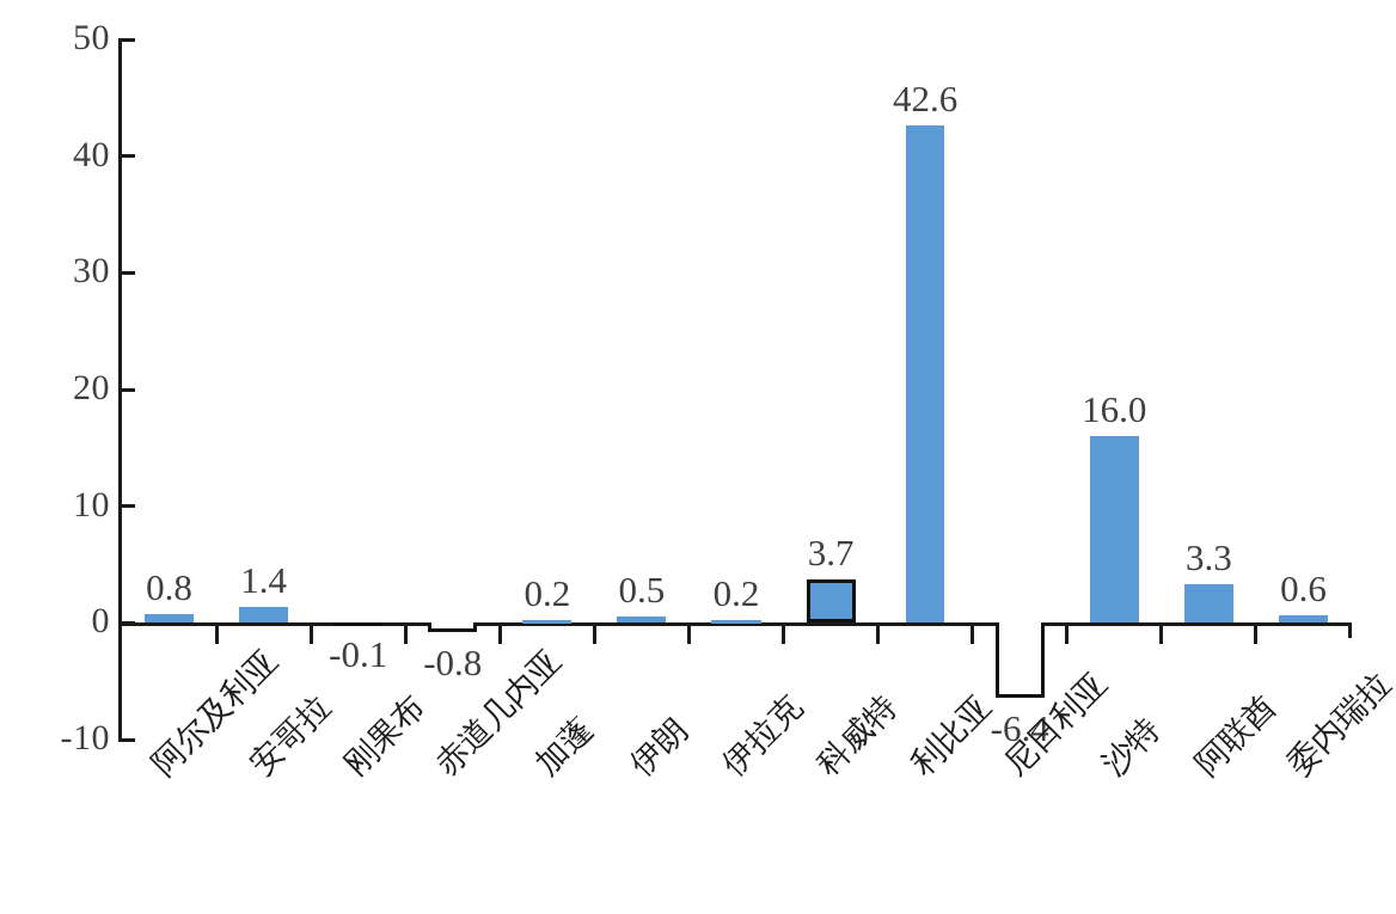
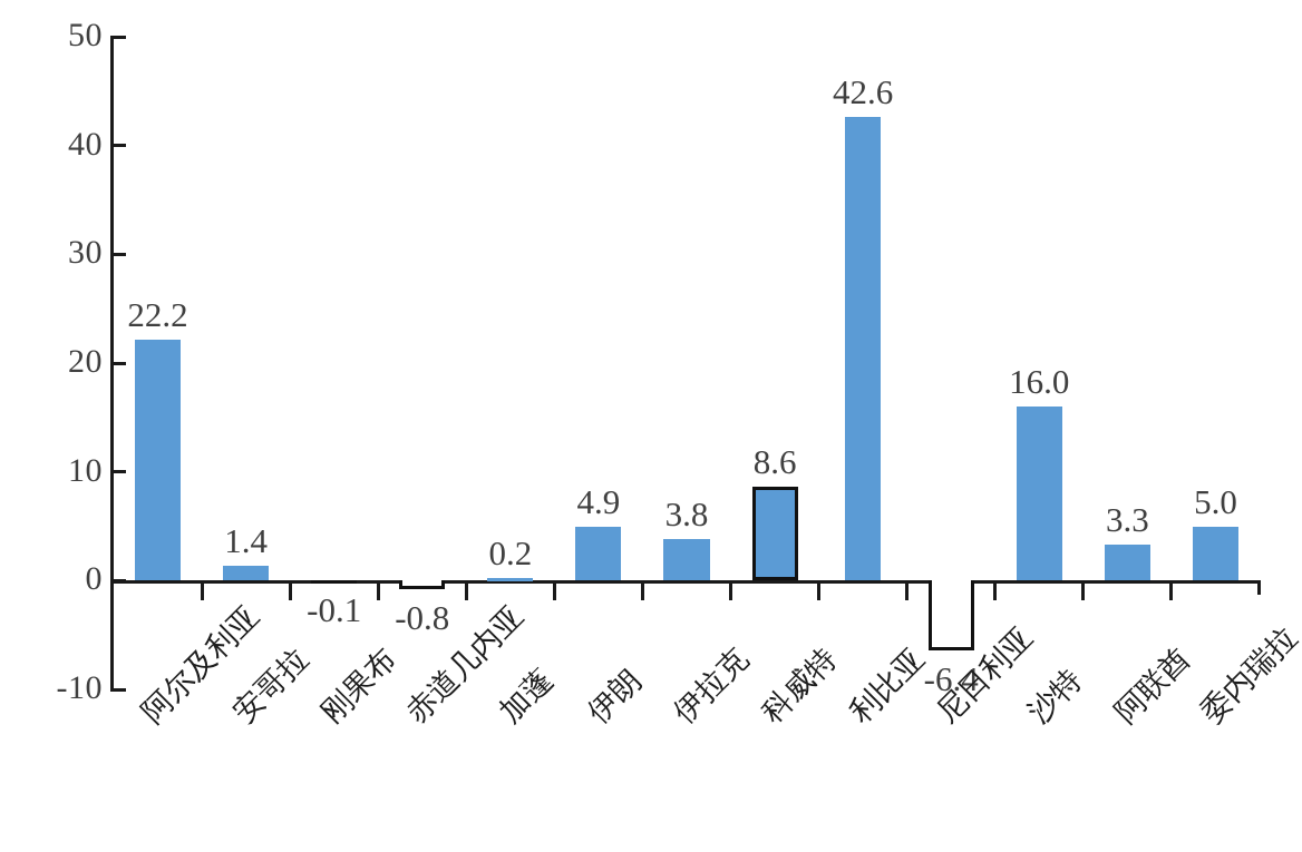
阿尔及利亚: 0.8 -> 22.2
伊朗: 0.5 -> 4.9
伊拉克: 0.2 -> 3.8
科威特: 3.7 -> 8.6
委内瑞拉: 0.6 -> 5.0
